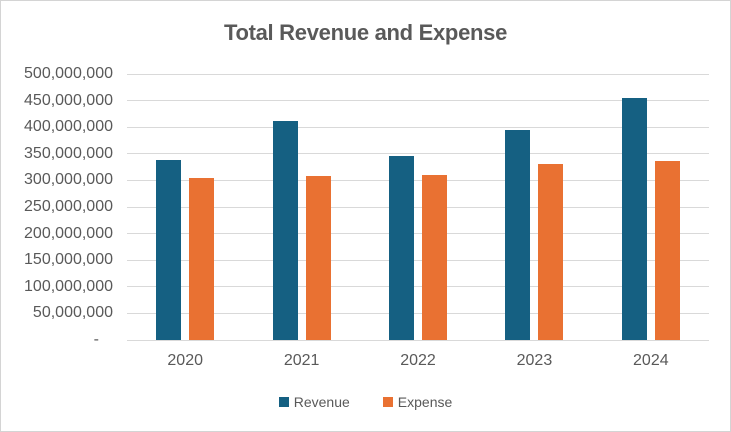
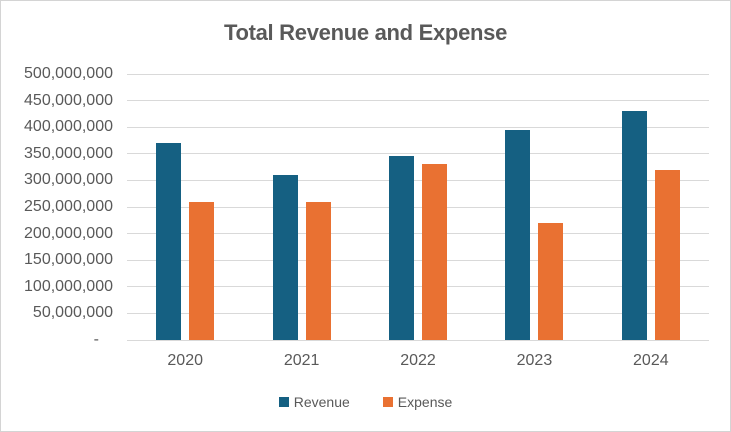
Revenue/2020: 340000000 -> 370000000
Expense/2020: 300000000 -> 260000000
Revenue/2021: 410000000 -> 310000000
Expense/2021: 310000000 -> 260000000
Expense/2022: 310000000 -> 330000000
Expense/2023: 330000000 -> 220000000
Revenue/2024: 460000000 -> 430000000
Expense/2024: 340000000 -> 320000000
